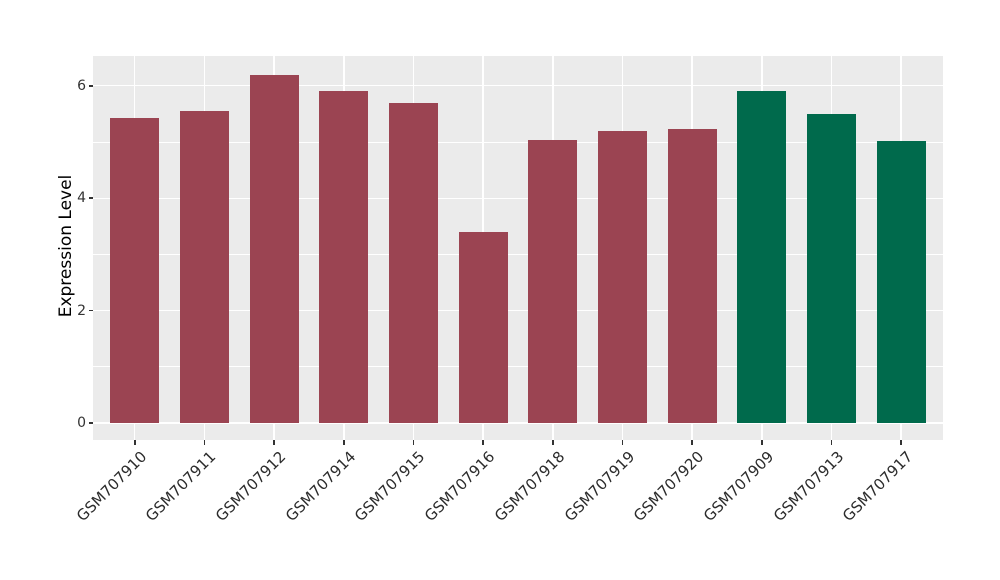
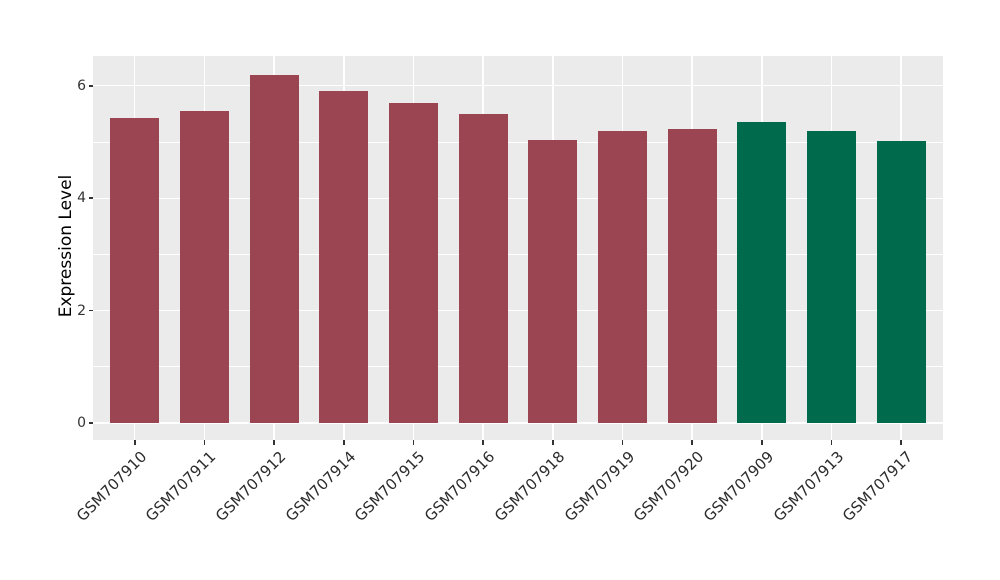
GSM707916: 3.4 -> 5.5
GSM707909: 5.9 -> 5.3
GSM707913: 5.5 -> 5.2
